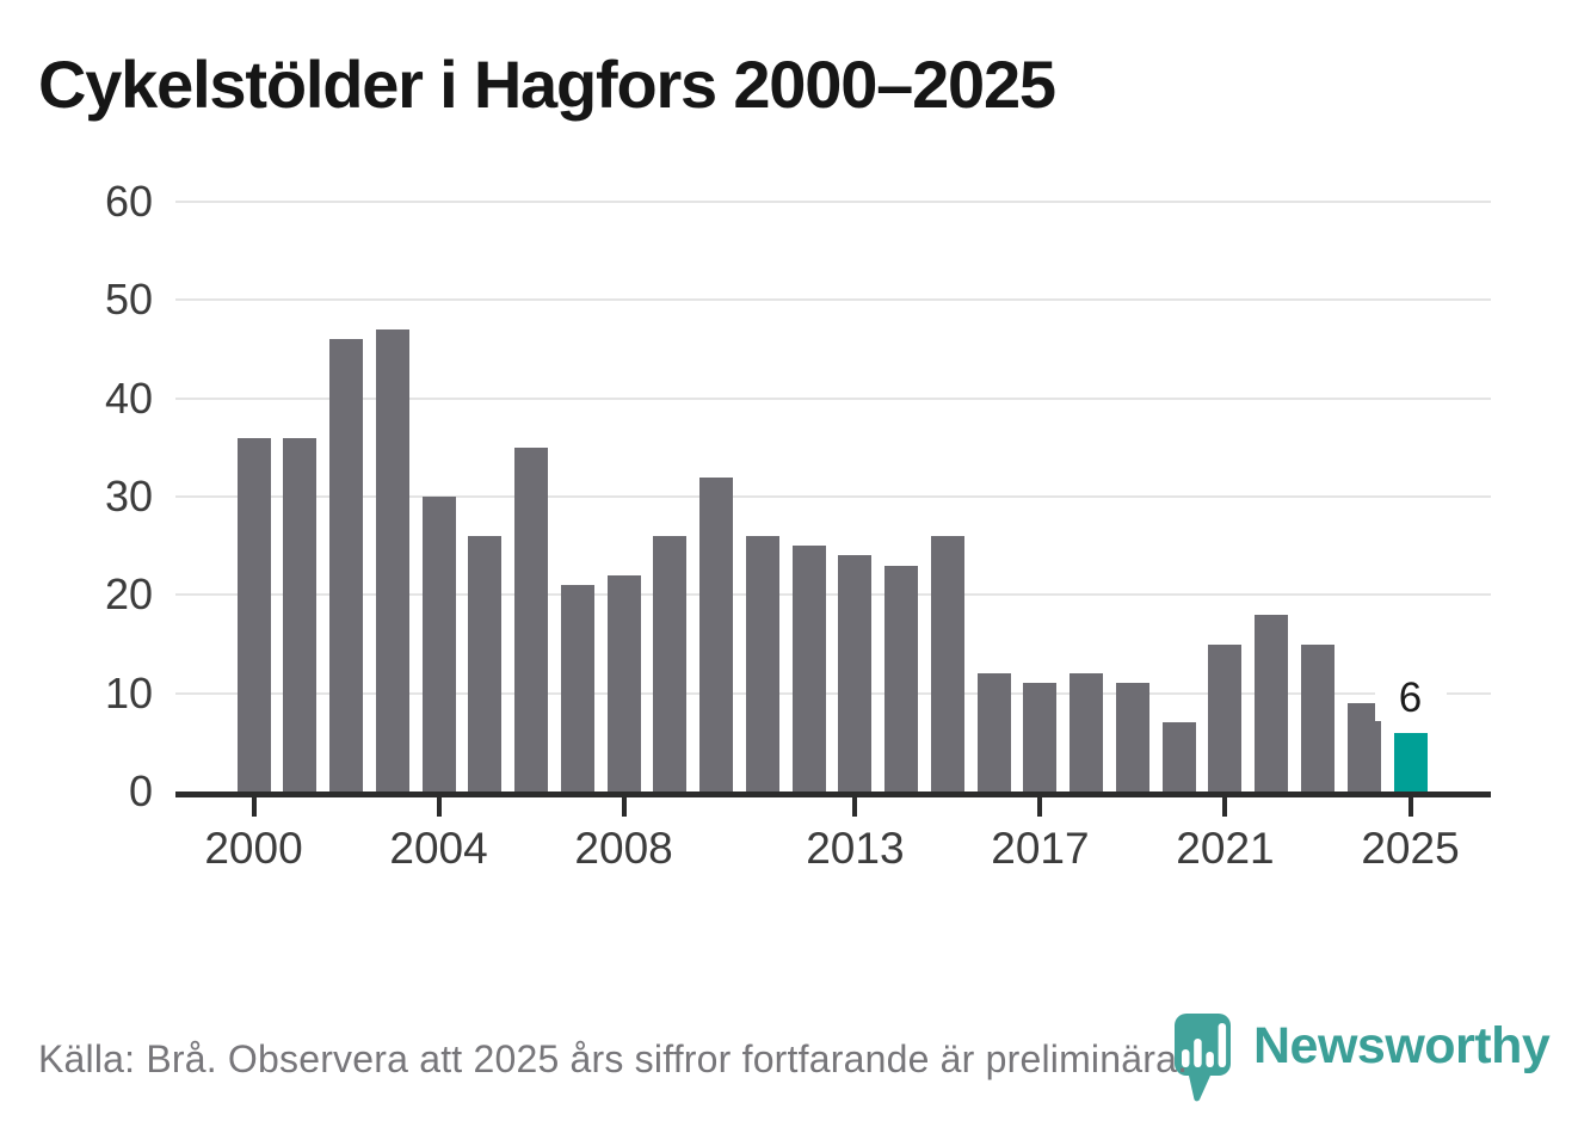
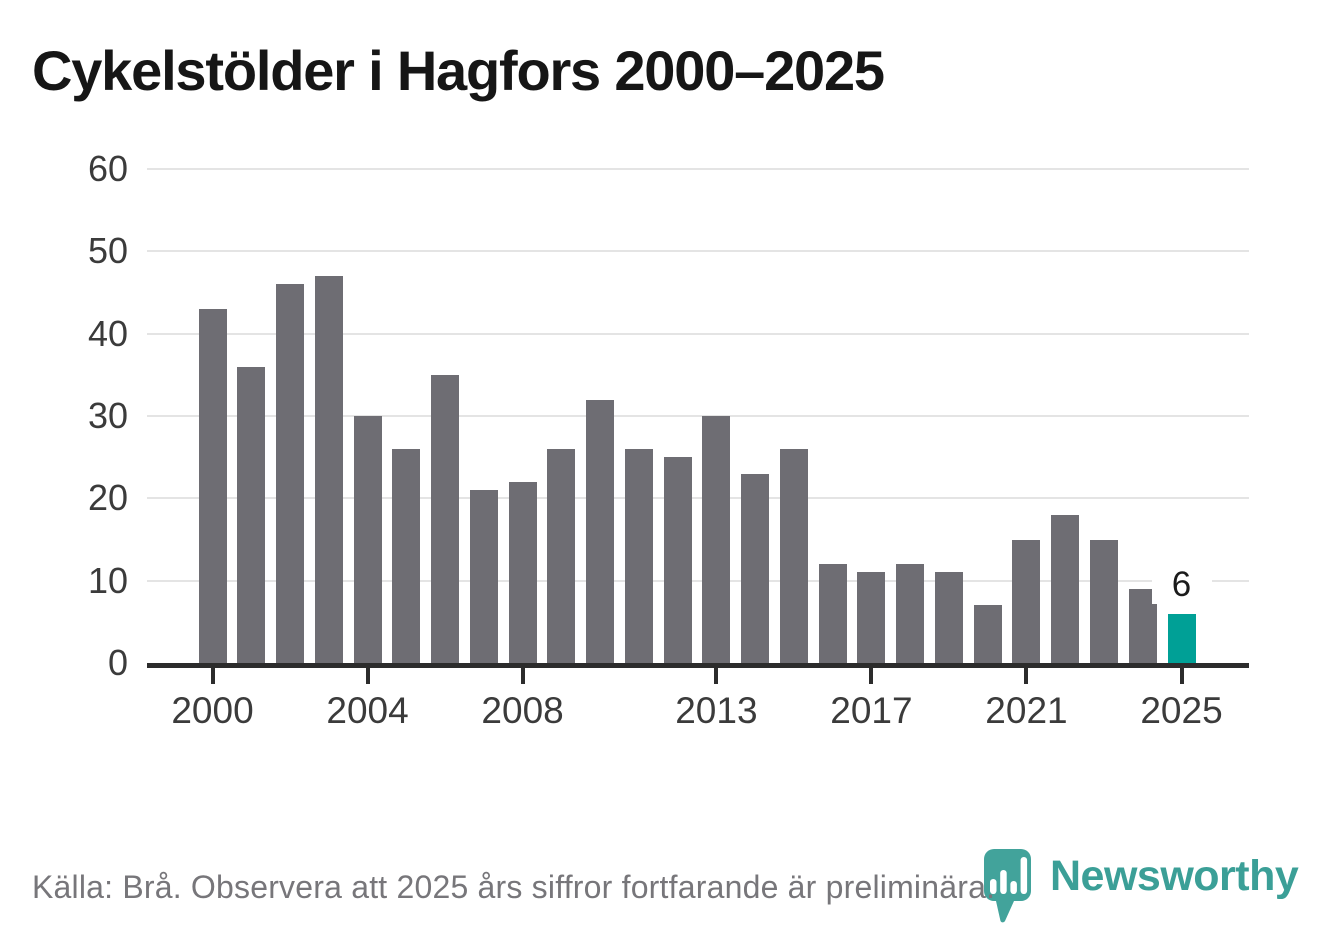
2000: 36 -> 43
2013: 24 -> 30
